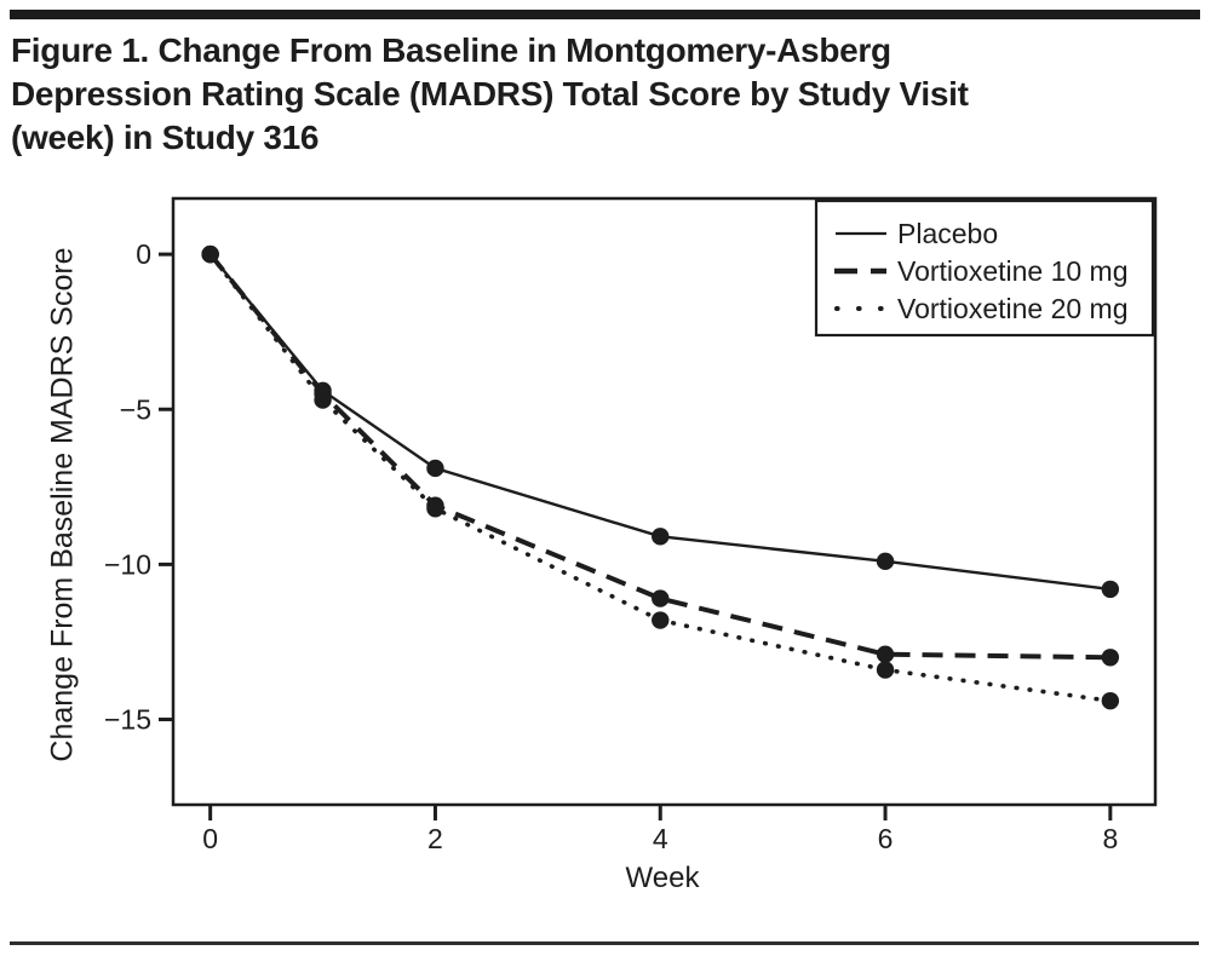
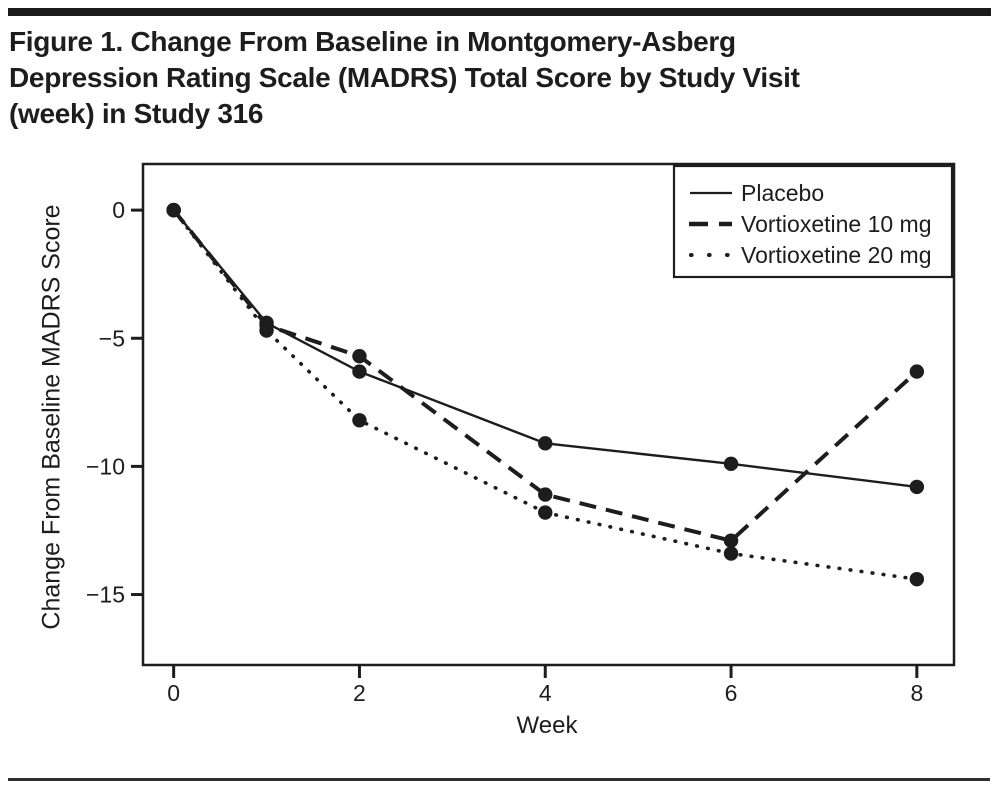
Placebo/2: -6.9 -> -6.3
Vortioxetine 10 mg/2: -8.1 -> -5.7
Vortioxetine 10 mg/8: -13.0 -> -6.3
